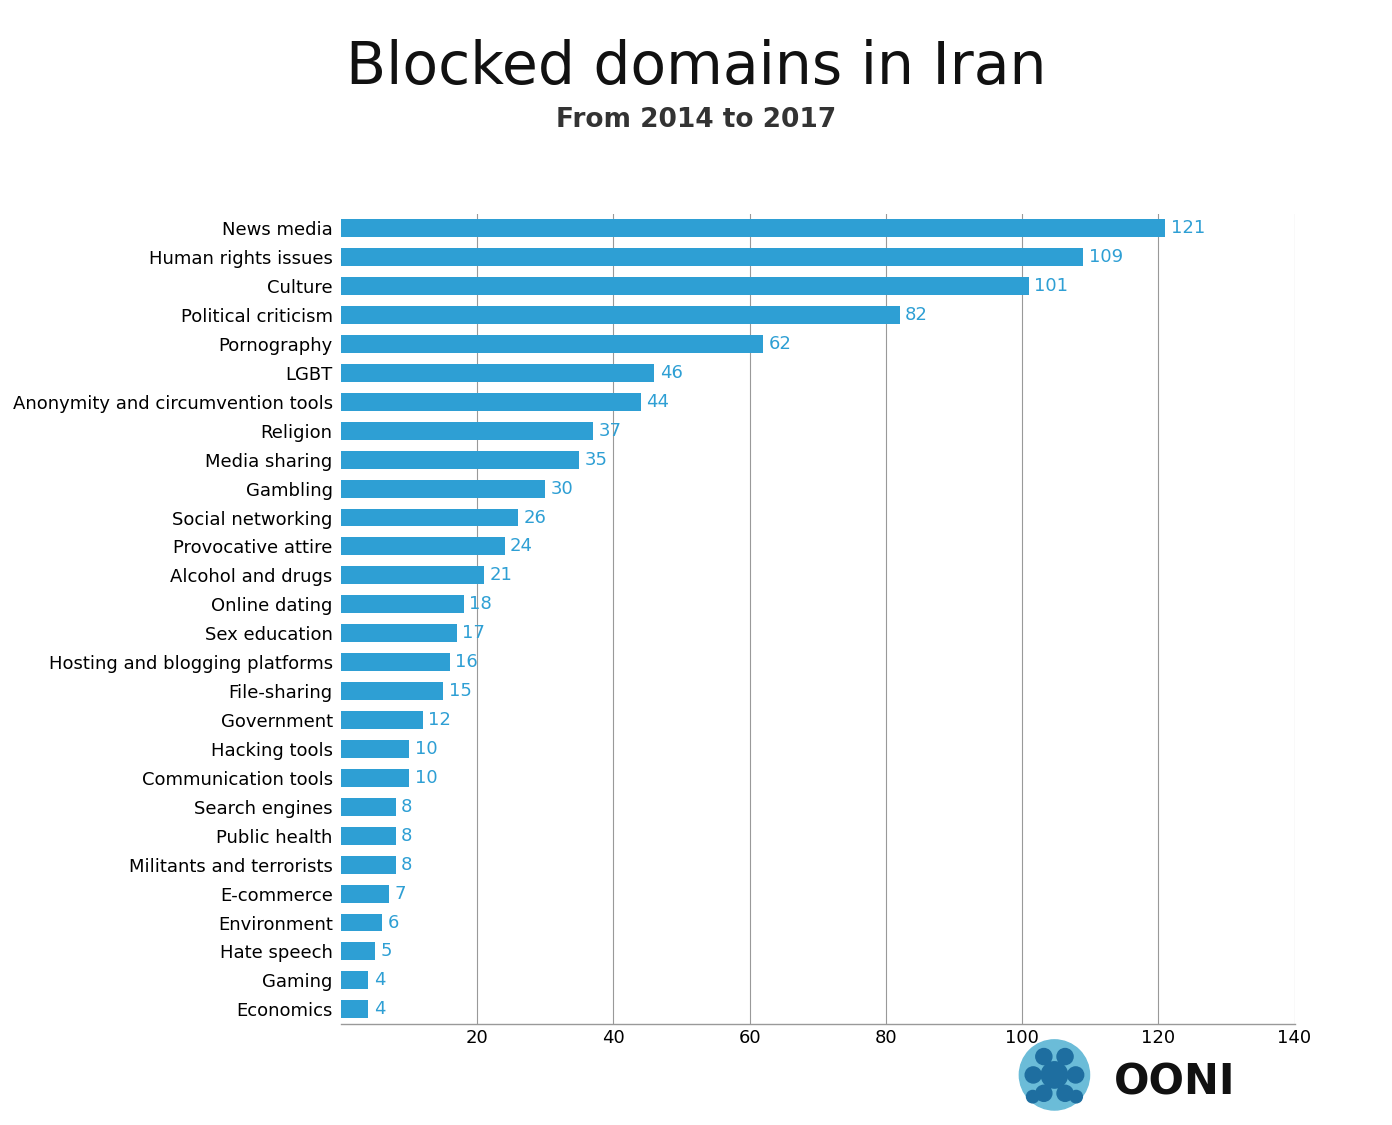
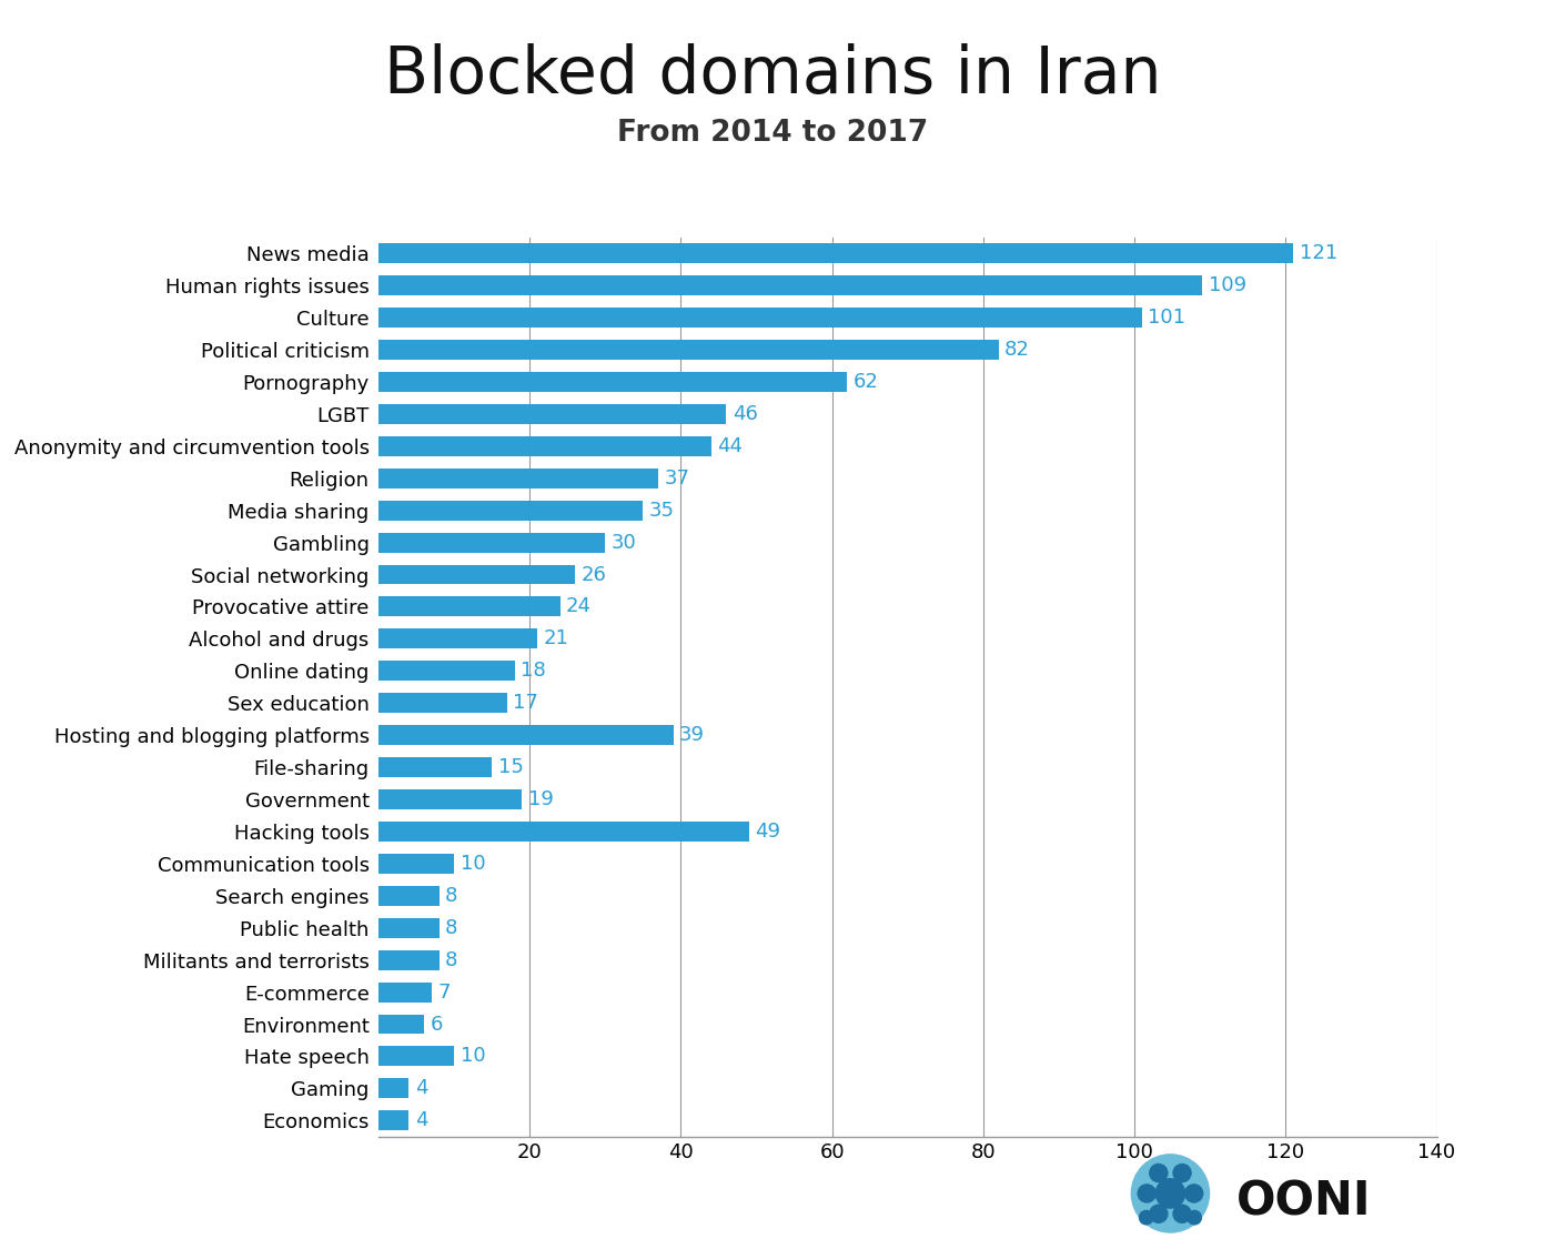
Hosting and blogging platforms: 16 -> 39
Government: 12 -> 19
Hacking tools: 10 -> 49
Hate speech: 5 -> 10
